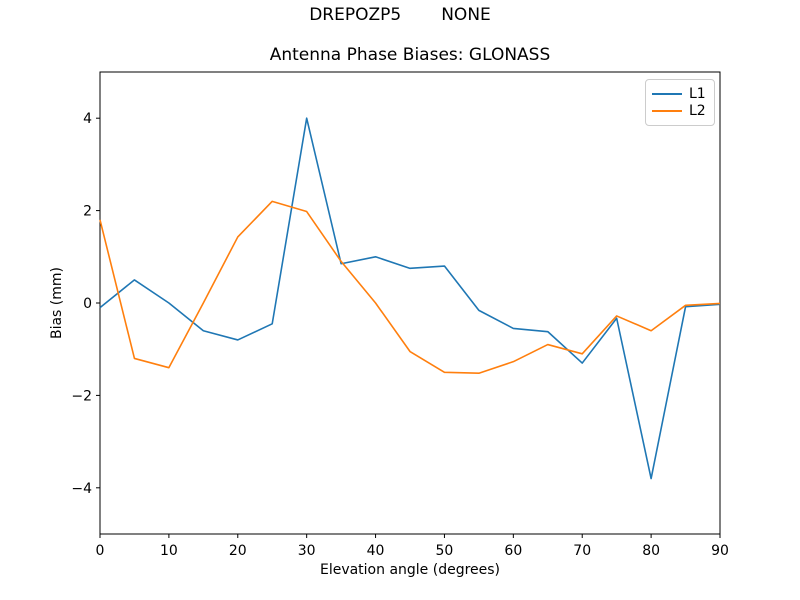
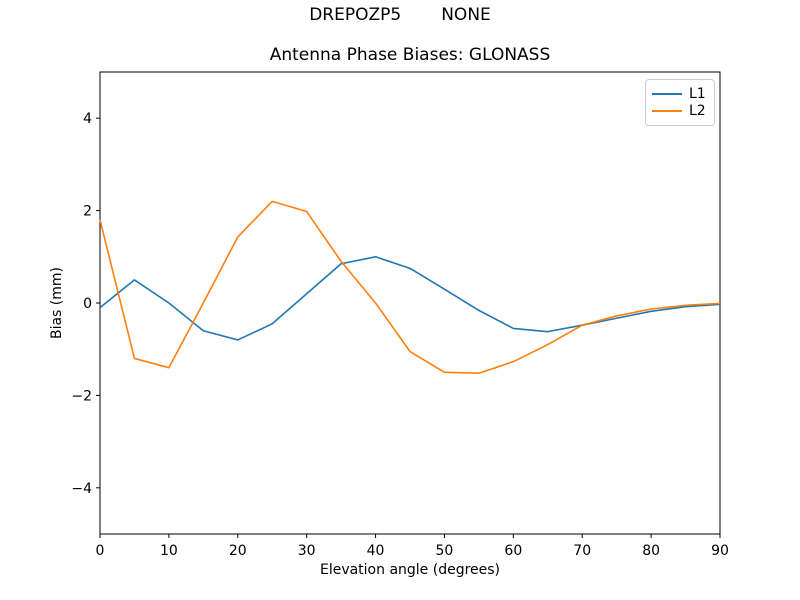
L1/30: 4.0 -> 0.2
L1/50: 0.8 -> 0.3
L1/70: -1.3 -> -0.5
L2/70: -1.1 -> -0.5
L1/80: -3.8 -> -0.2
L2/80: -0.6 -> -0.1
